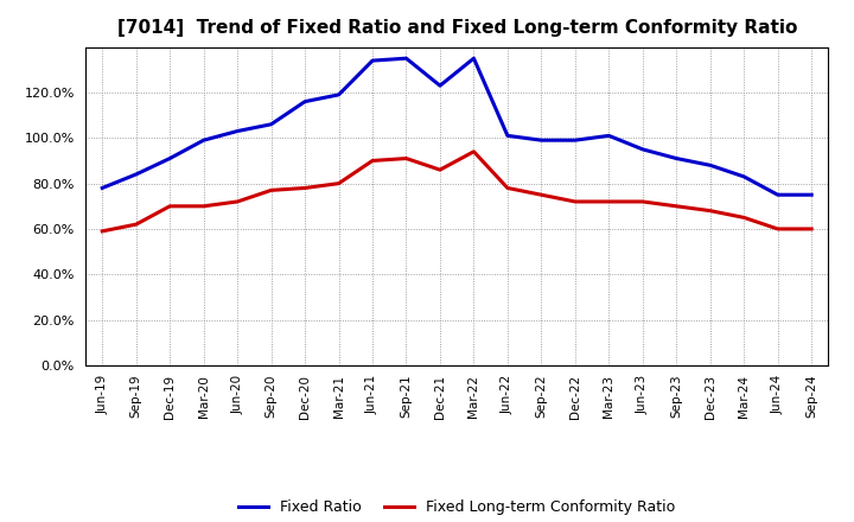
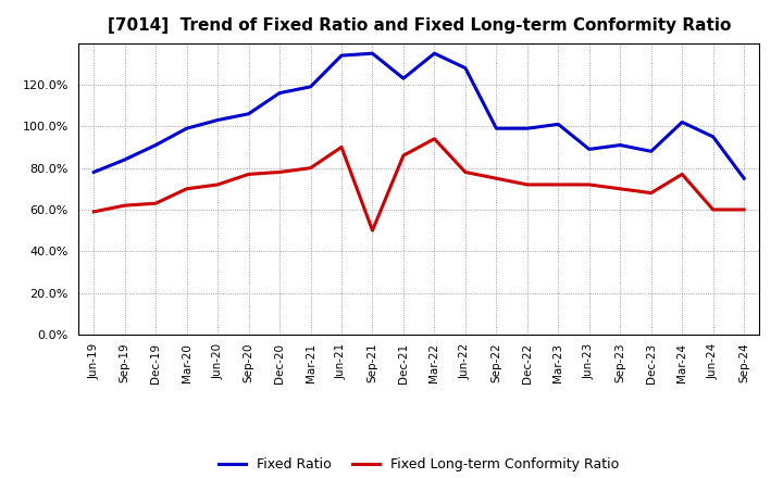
Fixed Long-term Conformity Ratio/Dec-19: 70% -> 63%
Fixed Long-term Conformity Ratio/Sep-21: 91% -> 50%
Fixed Ratio/Jun-22: 101% -> 128%
Fixed Ratio/Jun-23: 95% -> 89%
Fixed Ratio/Mar-24: 83% -> 102%
Fixed Long-term Conformity Ratio/Mar-24: 65% -> 77%
Fixed Ratio/Jun-24: 75% -> 95%
